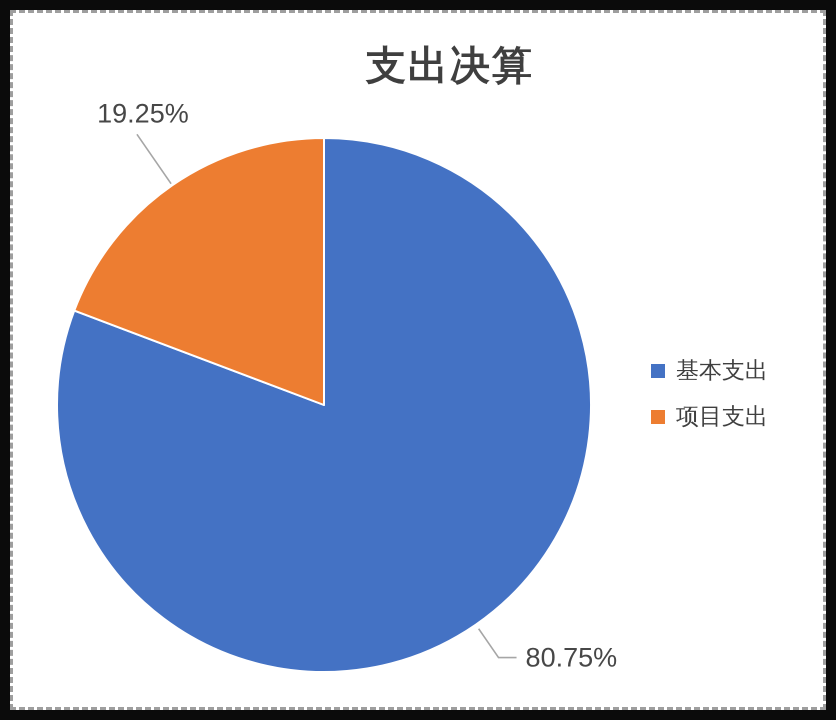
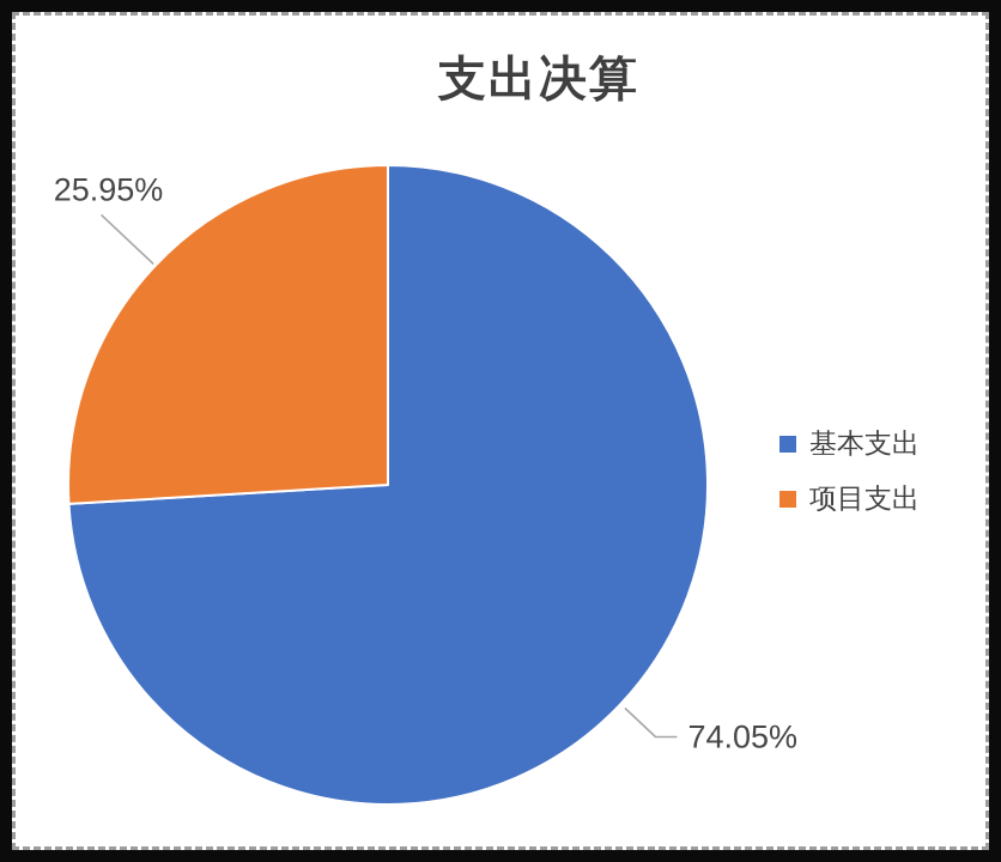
基本支出: 80.75% -> 74.05%
项目支出: 19.25% -> 25.95%
